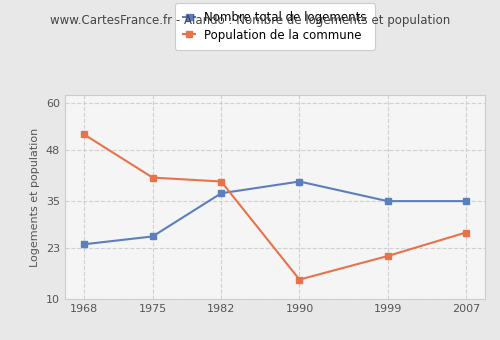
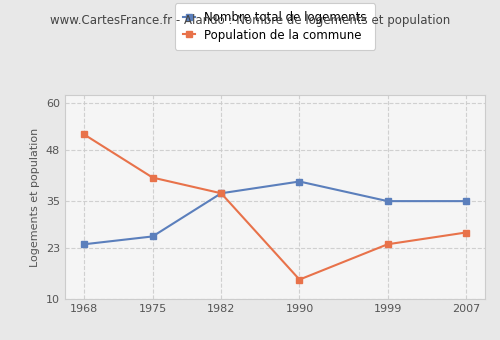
Population de la commune/1982: 40 -> 37
Population de la commune/1999: 21 -> 24
